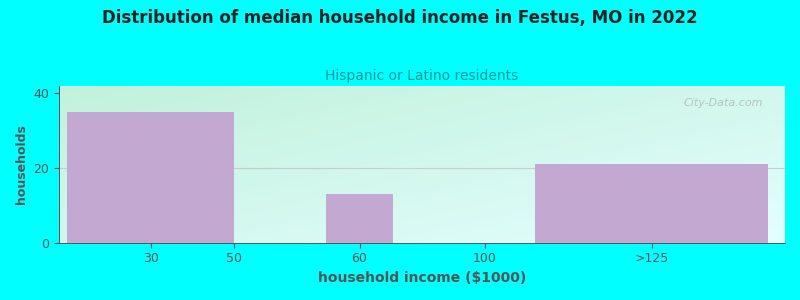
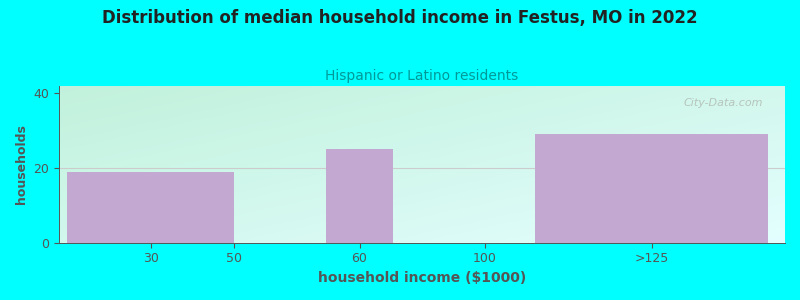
30: 35 -> 19
60: 13 -> 25
>125: 21 -> 29
